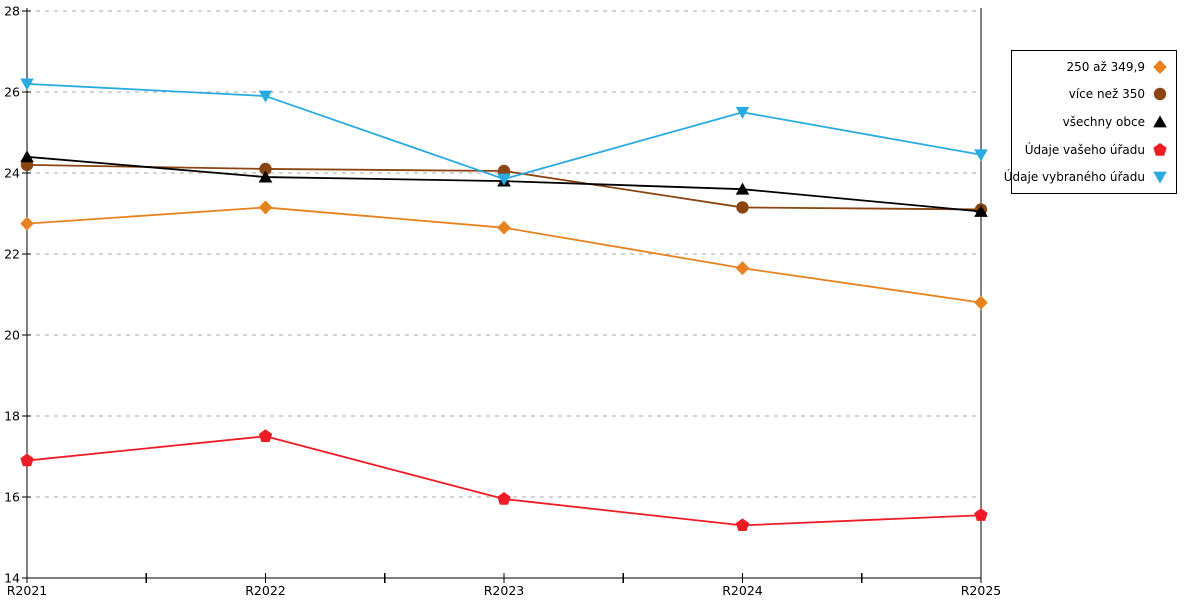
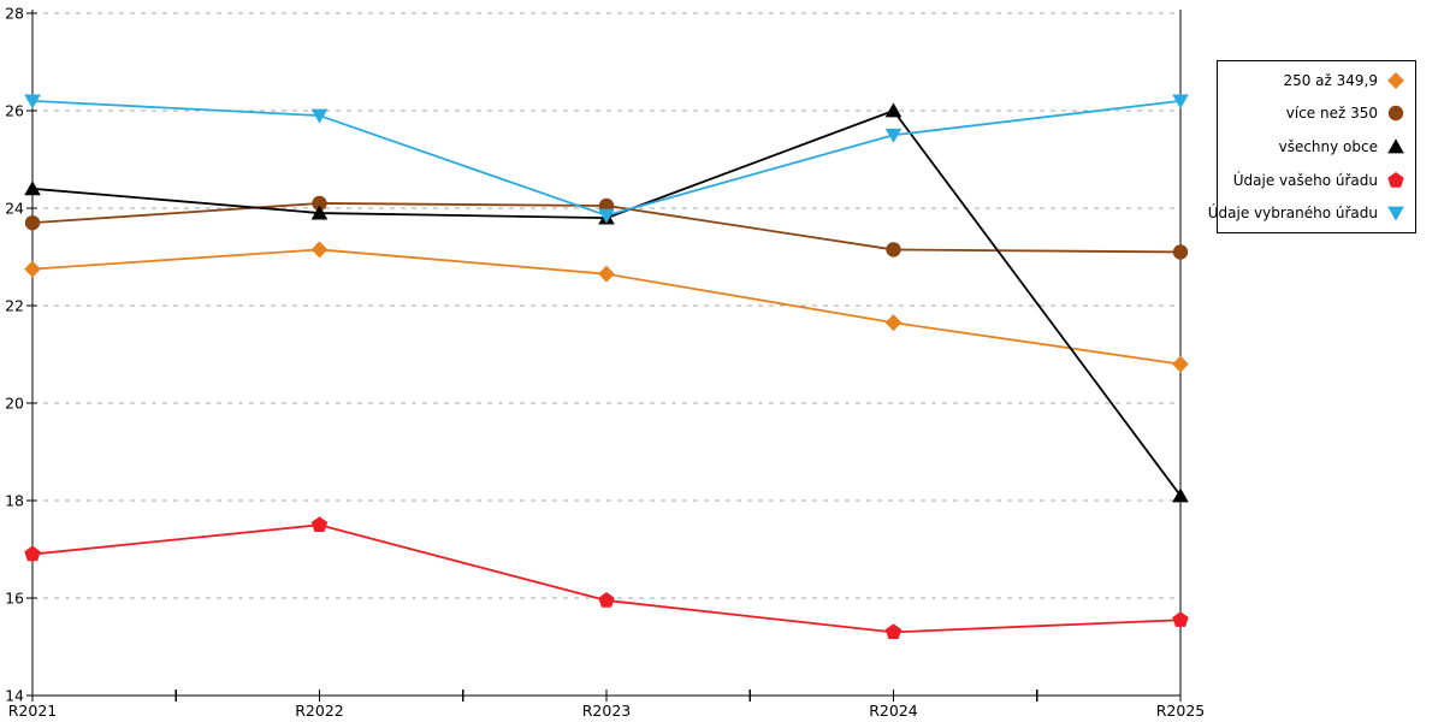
více než 350/R2021: 24.2 -> 23.7
všechny obce/R2024: 23.6 -> 26.0
všechny obce/R2025: 23.1 -> 18.1
Údaje vybraného úřadu/R2025: 24.4 -> 26.2
